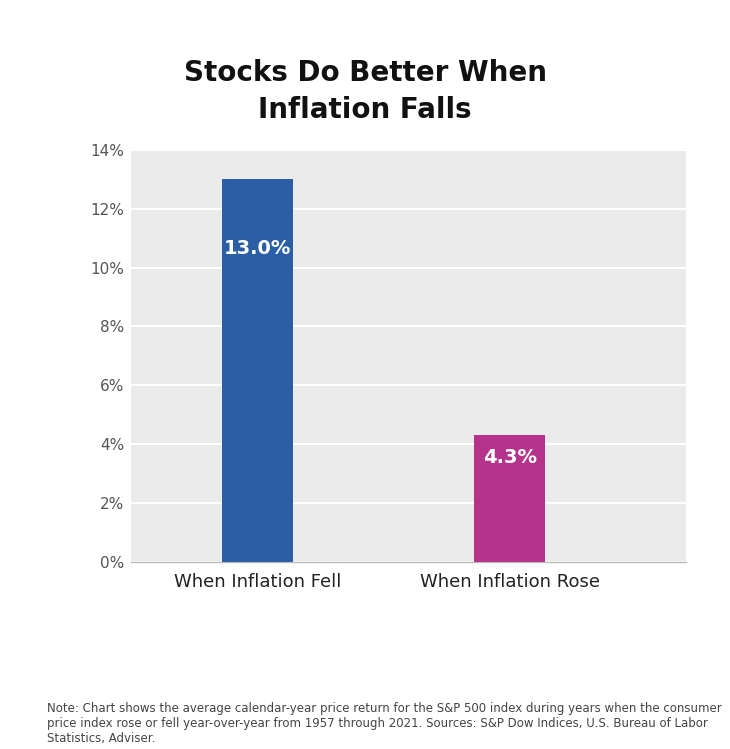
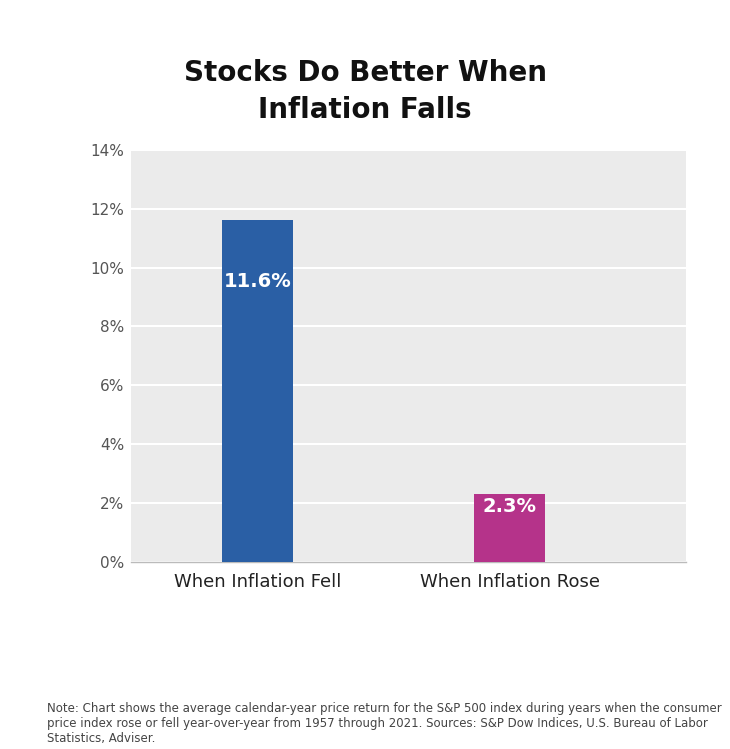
When Inflation Fell: 13.0% -> 11.6%
When Inflation Rose: 4.3% -> 2.3%
